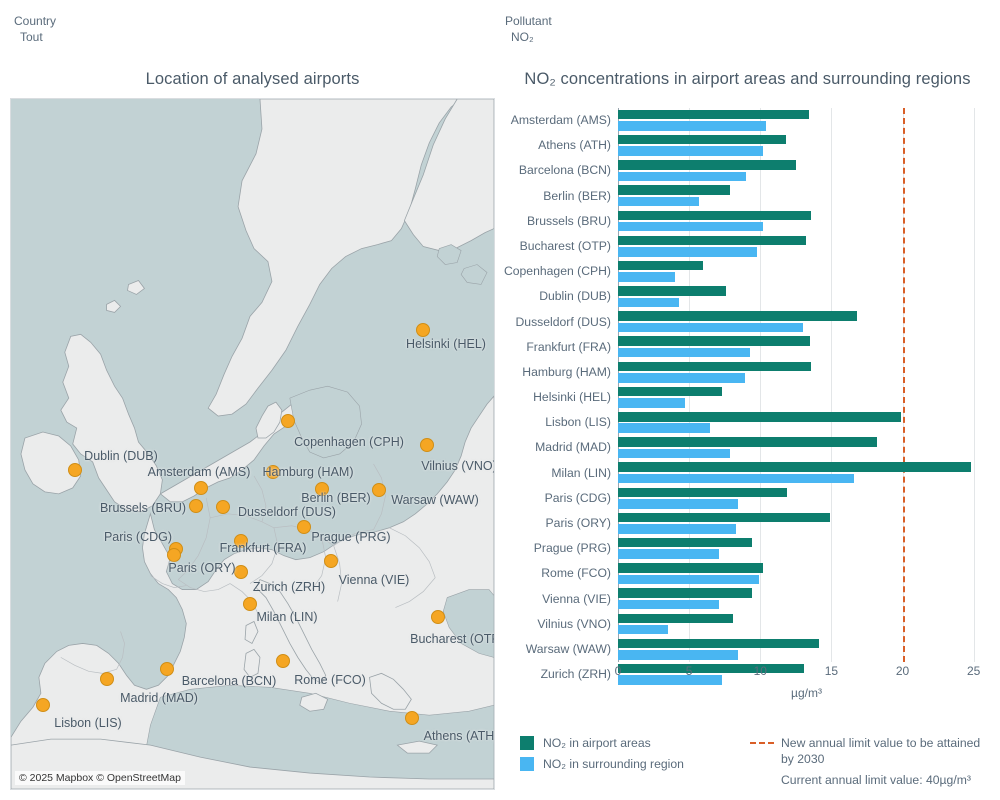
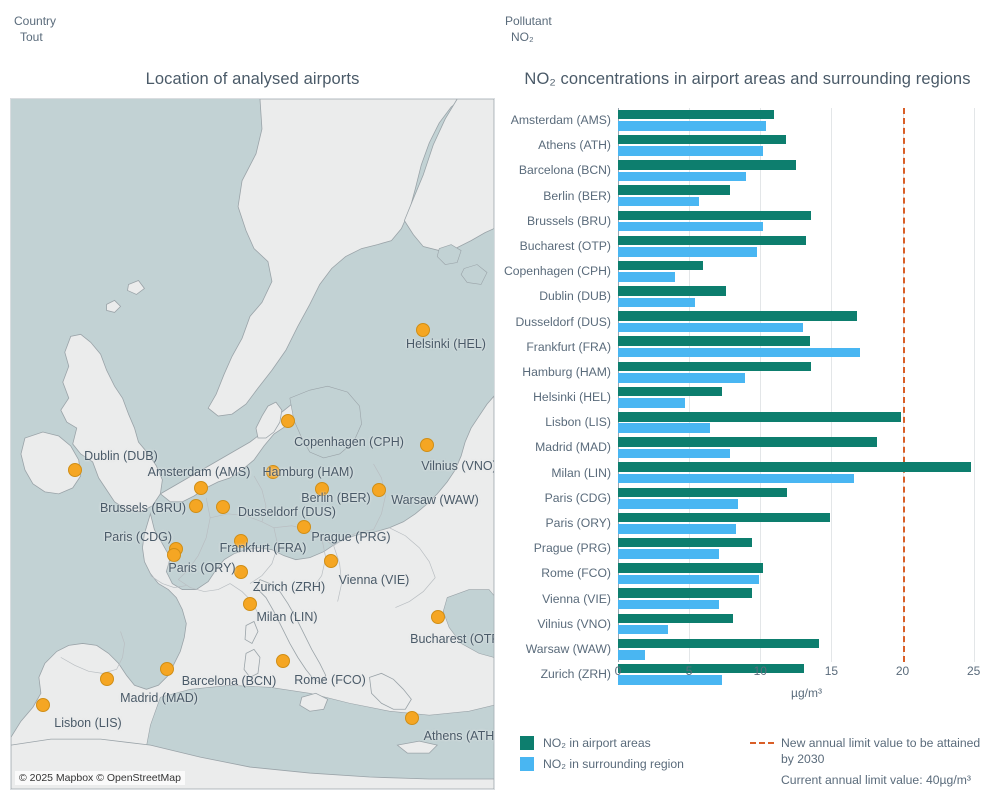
NO₂ in airport areas/Amsterdam (AMS): 13.4 -> 11.0
NO₂ in surrounding region/Dublin (DUB): 4.3 -> 5.4
NO₂ in surrounding region/Frankfurt (FRA): 9.3 -> 17.0
NO₂ in surrounding region/Warsaw (WAW): 8.4 -> 1.9
